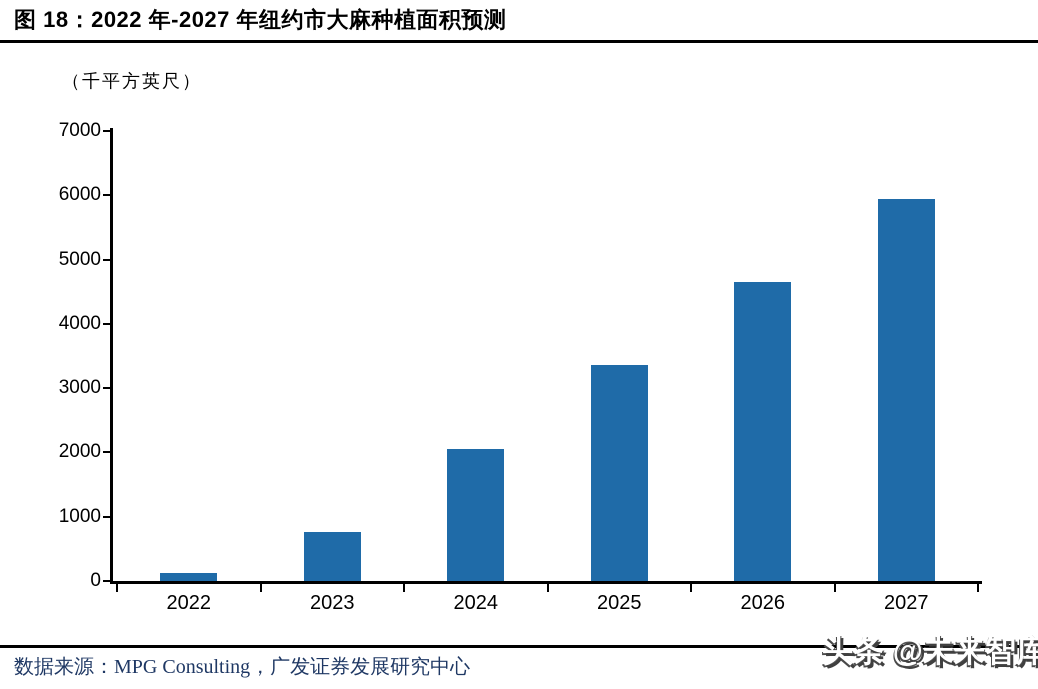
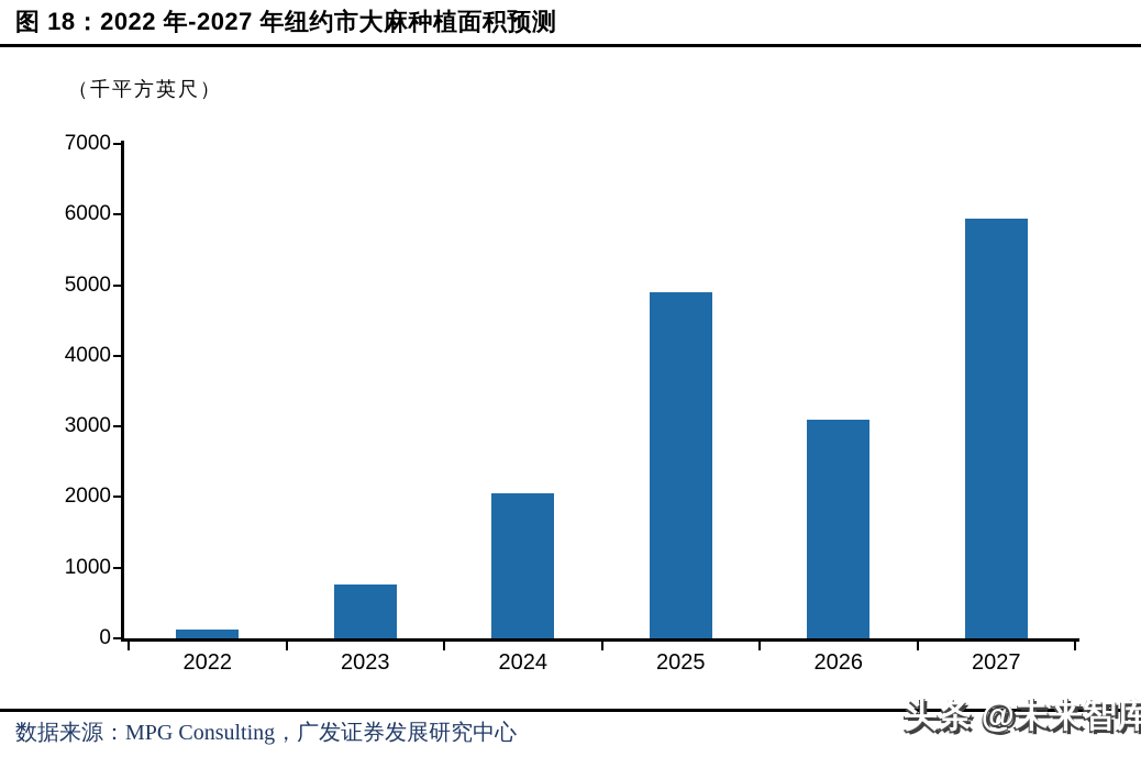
2025: 3400 -> 4900
2026: 4600 -> 3100
